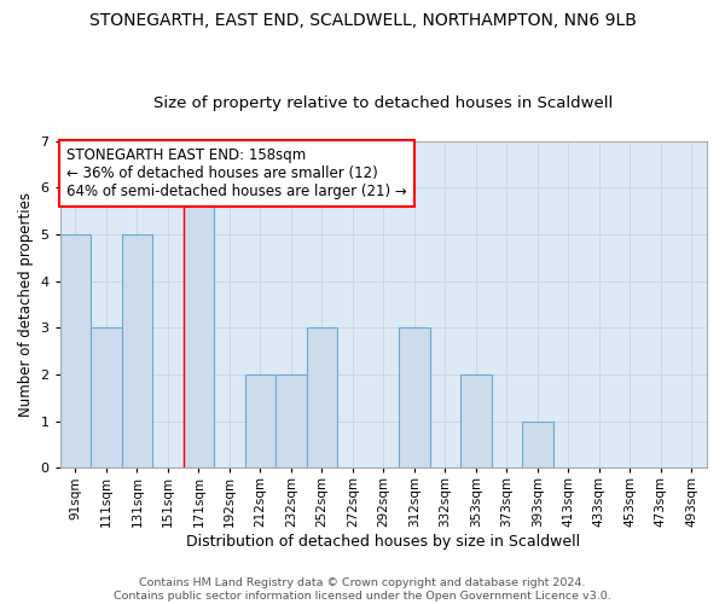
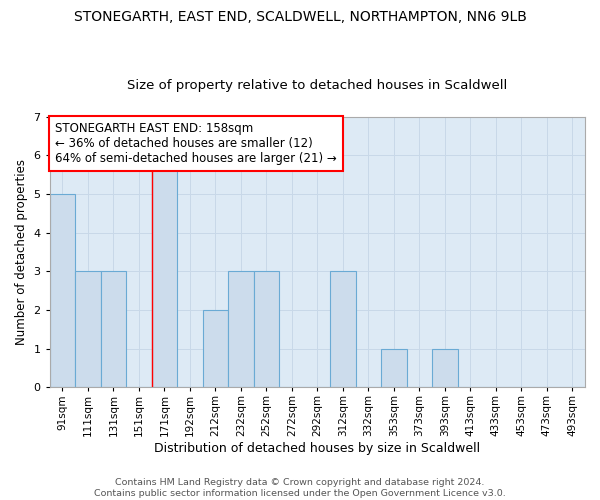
131sqm: 5 -> 3
232sqm: 2 -> 3
353sqm: 2 -> 1
